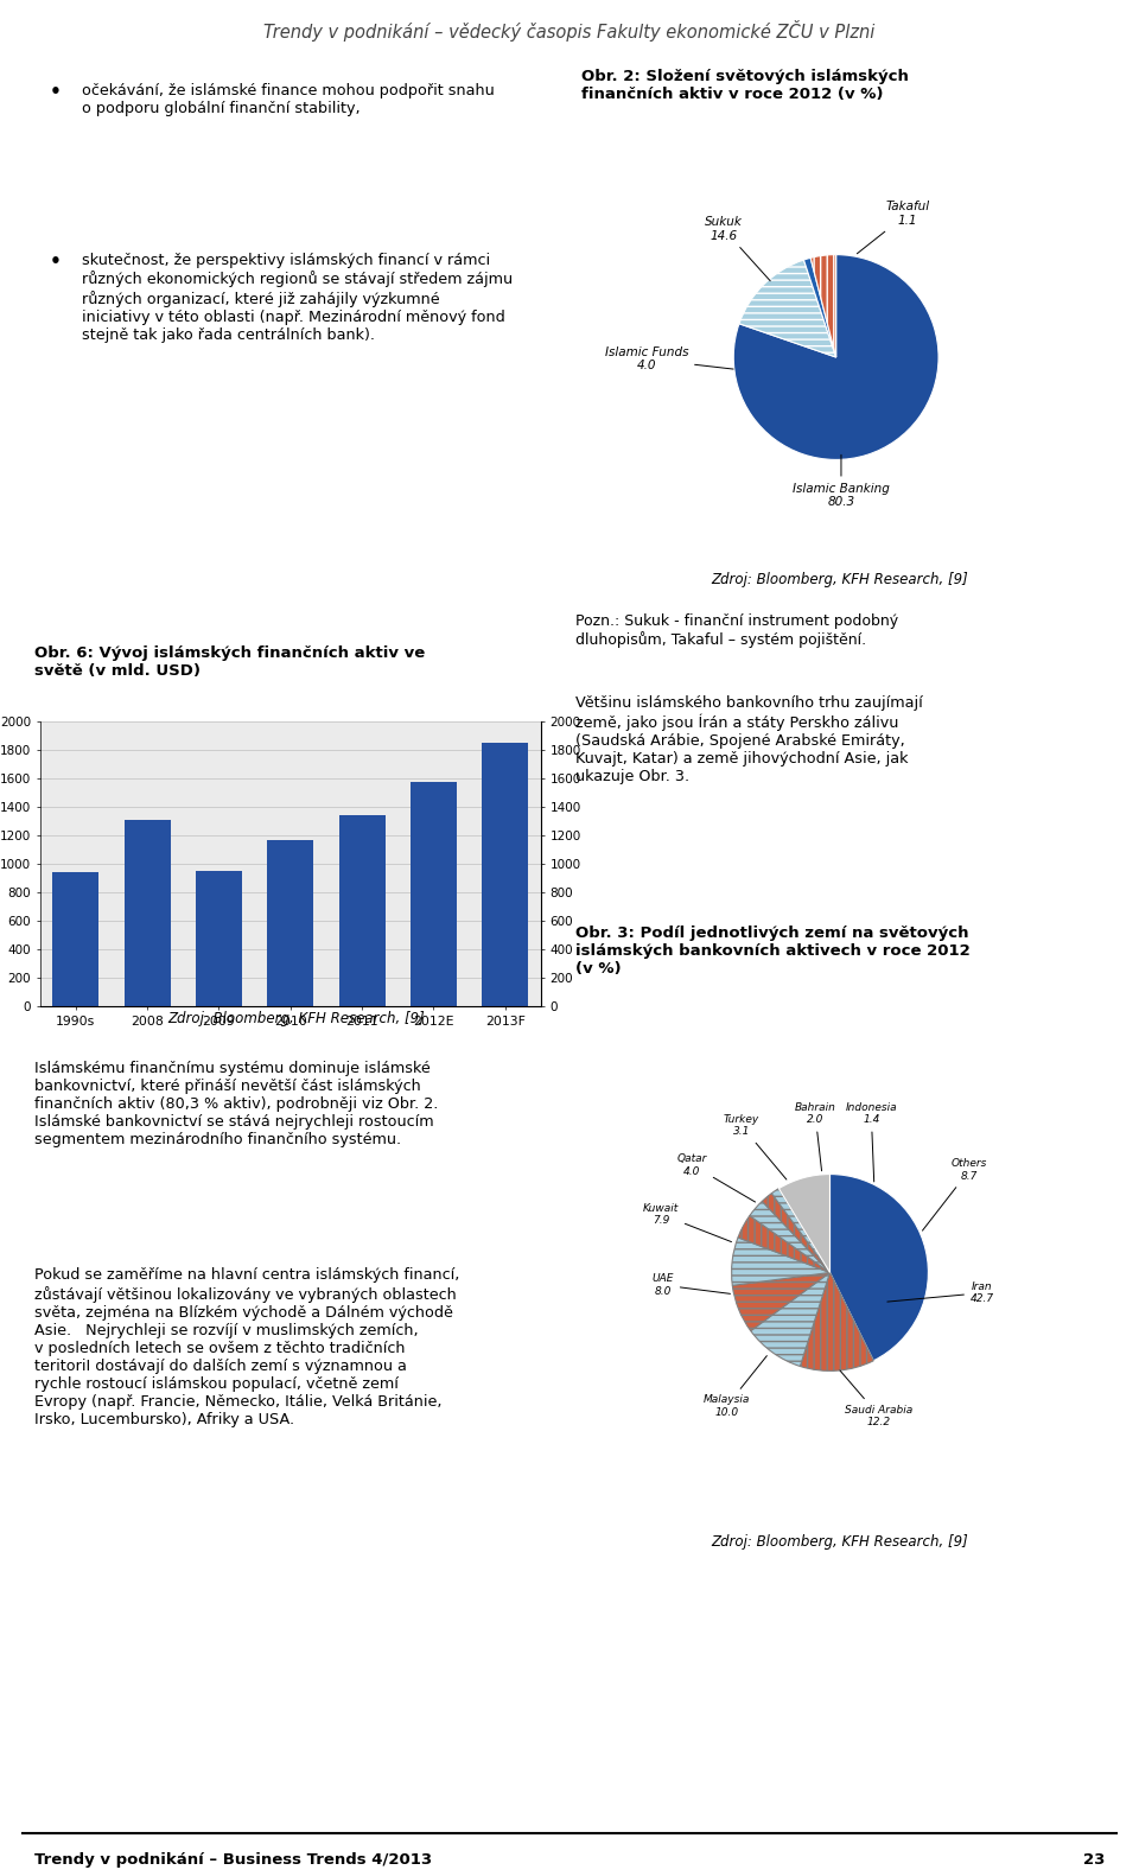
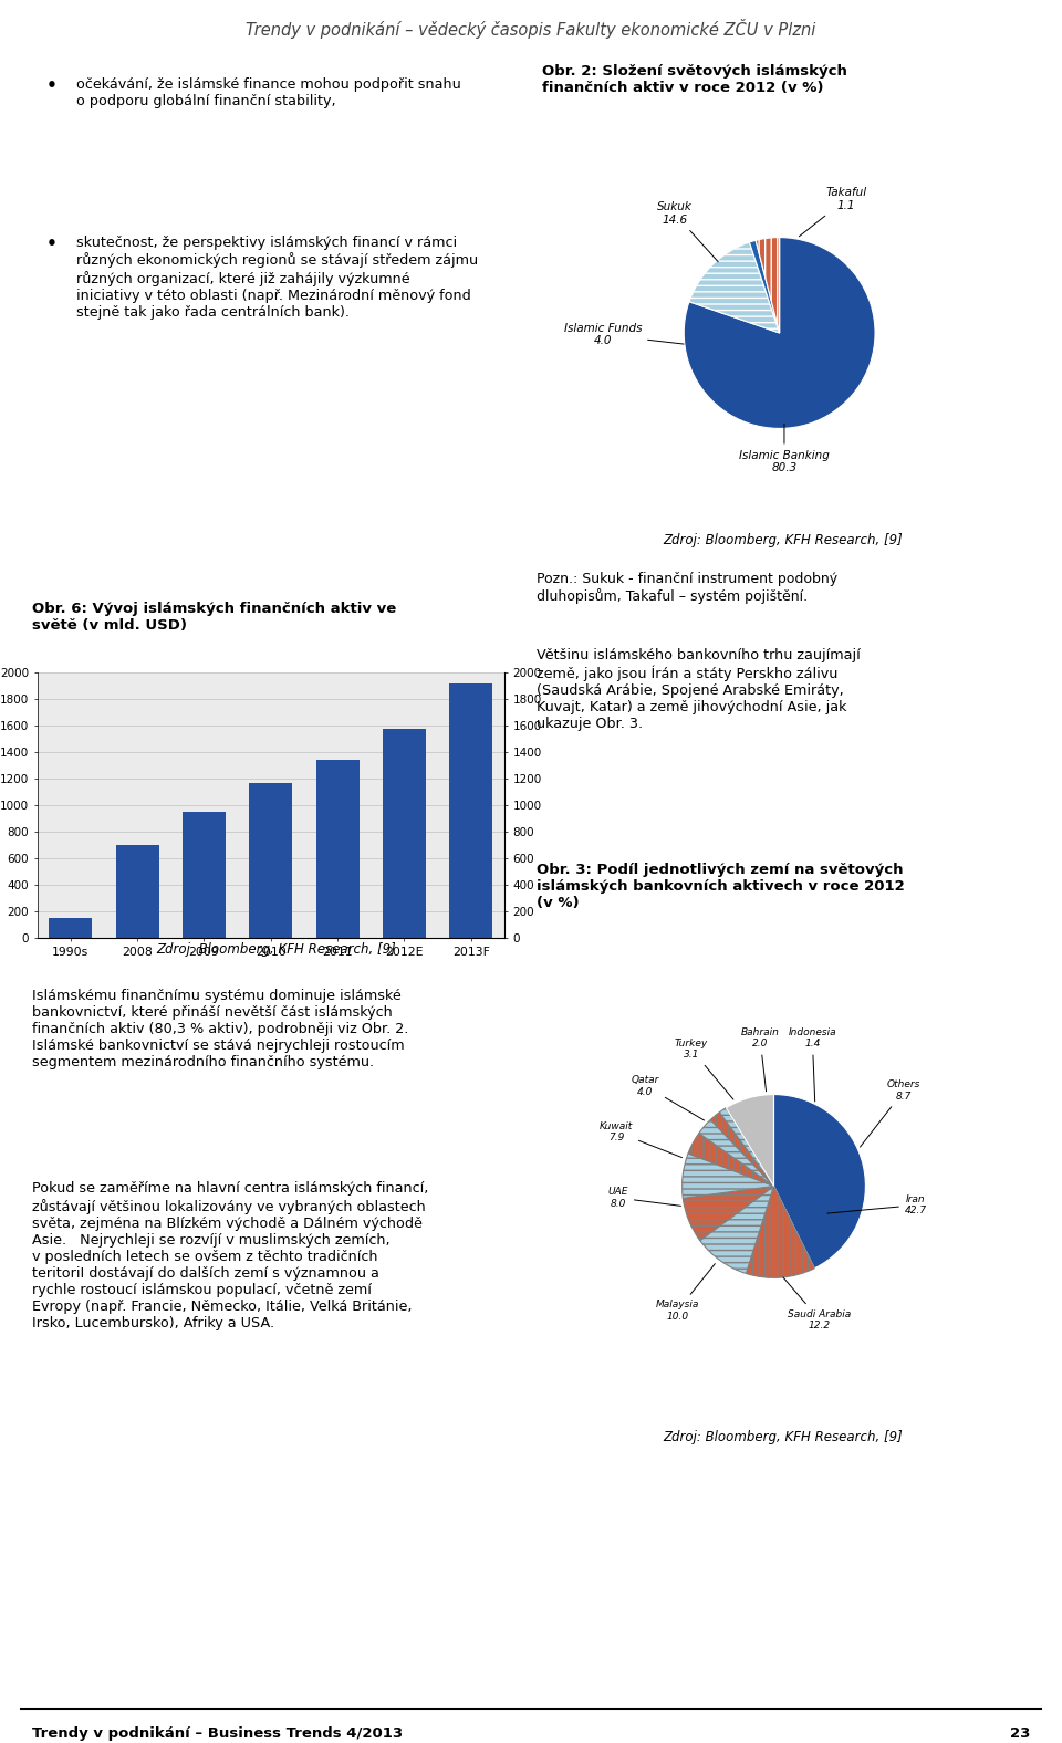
1990s: 940 -> 150
2008: 1310 -> 700
2013F: 1850 -> 1920
